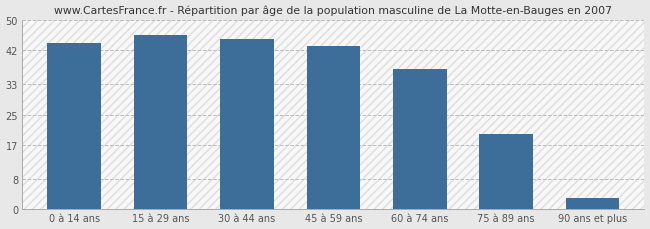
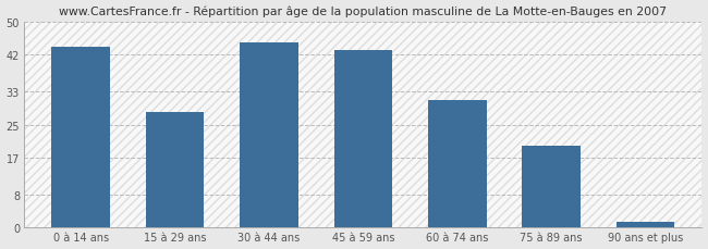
15 à 29 ans: 46.0 -> 28.0
60 à 74 ans: 37.0 -> 31.0
90 ans et plus: 3.0 -> 1.5
